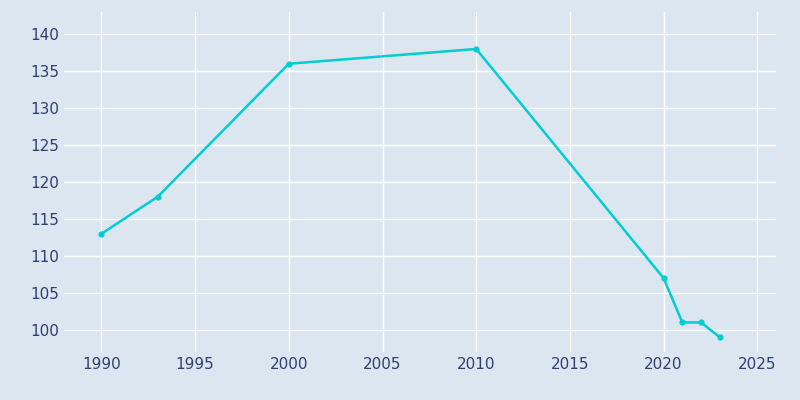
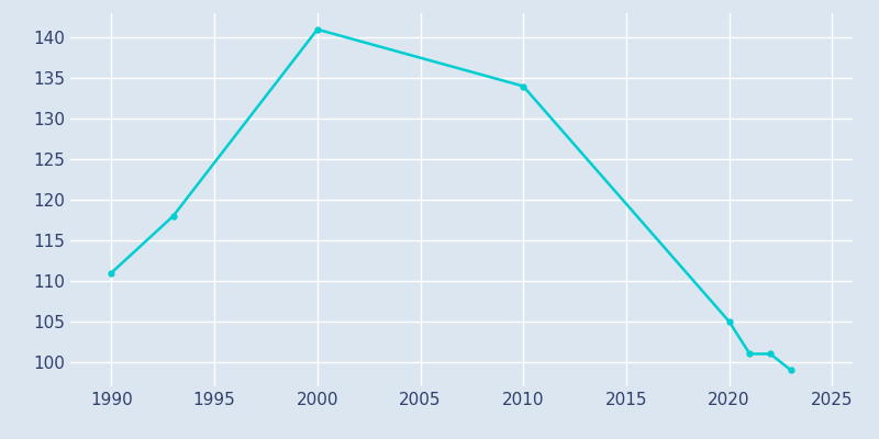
1990: 113 -> 111
2000: 136 -> 141
2010: 138 -> 134
2020: 107 -> 105
